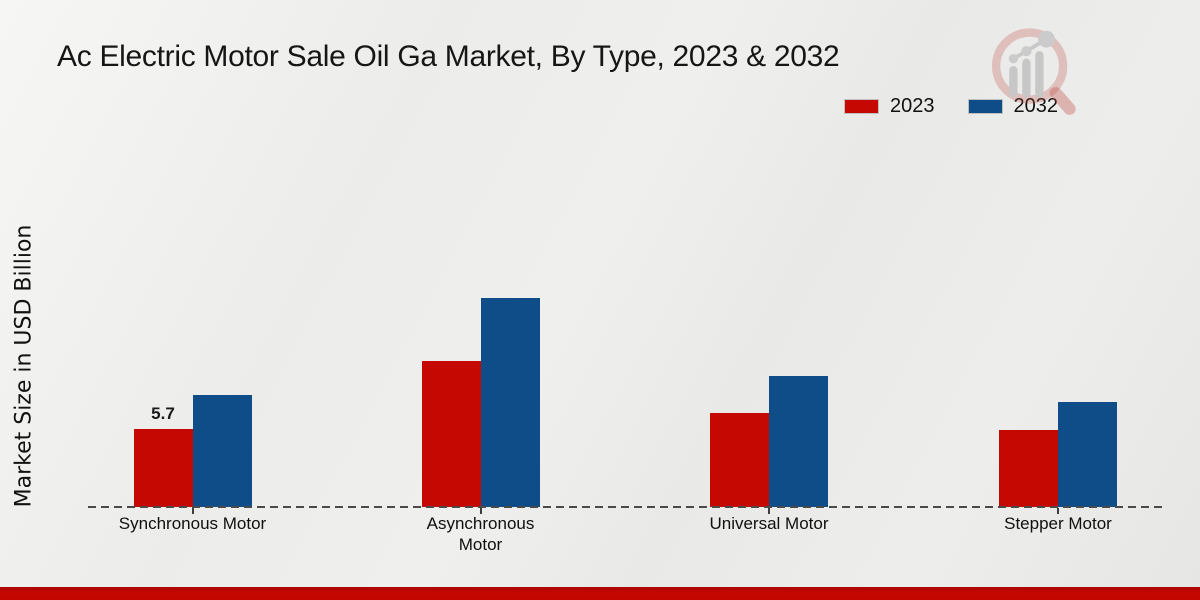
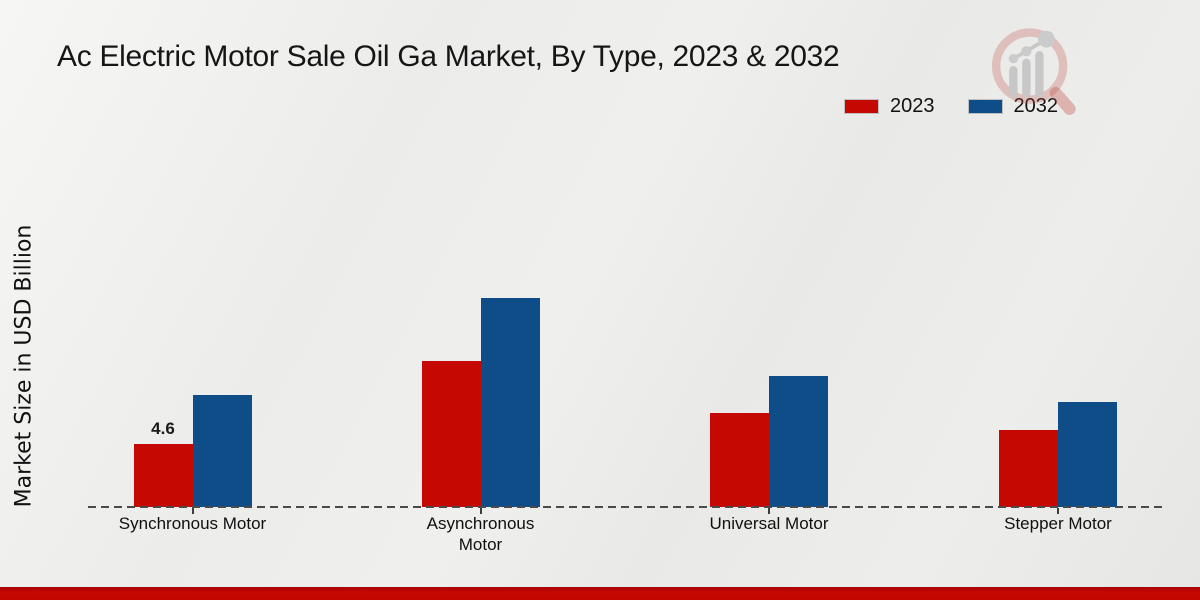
2023/Synchronous Motor: 5.7 -> 4.6
